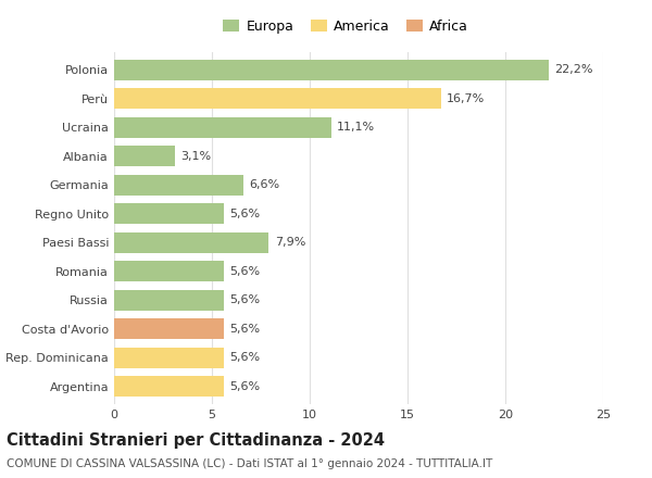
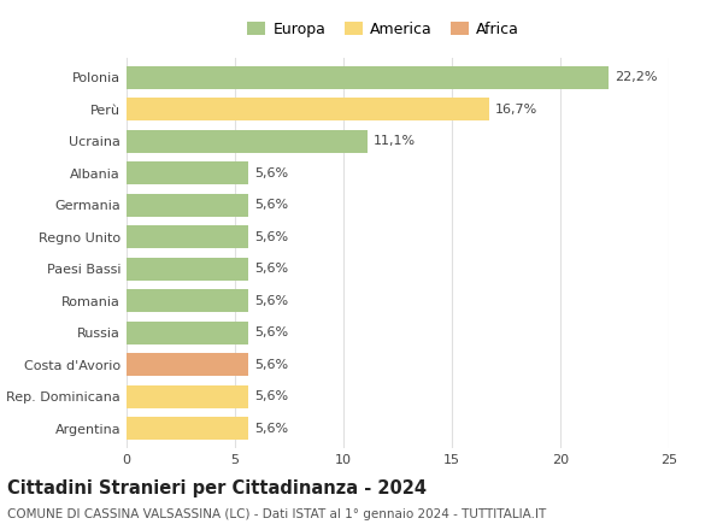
Albania: 3,1% -> 5,6%
Germania: 6,6% -> 5,6%
Paesi Bassi: 7,9% -> 5,6%
